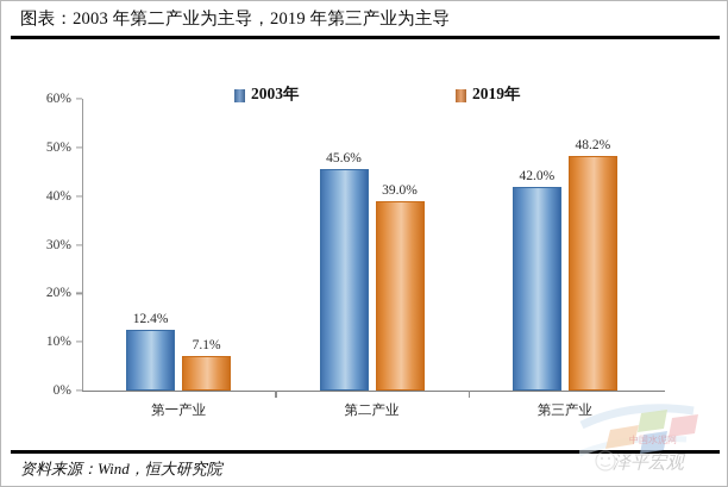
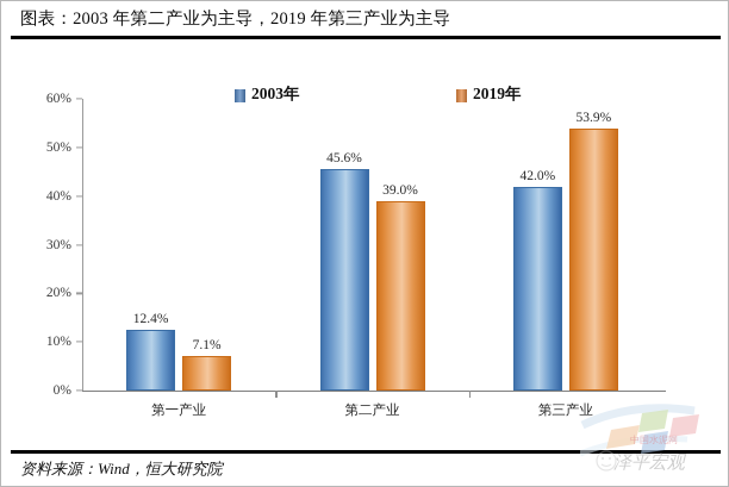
2019年/第三产业: 48.2% -> 53.9%
